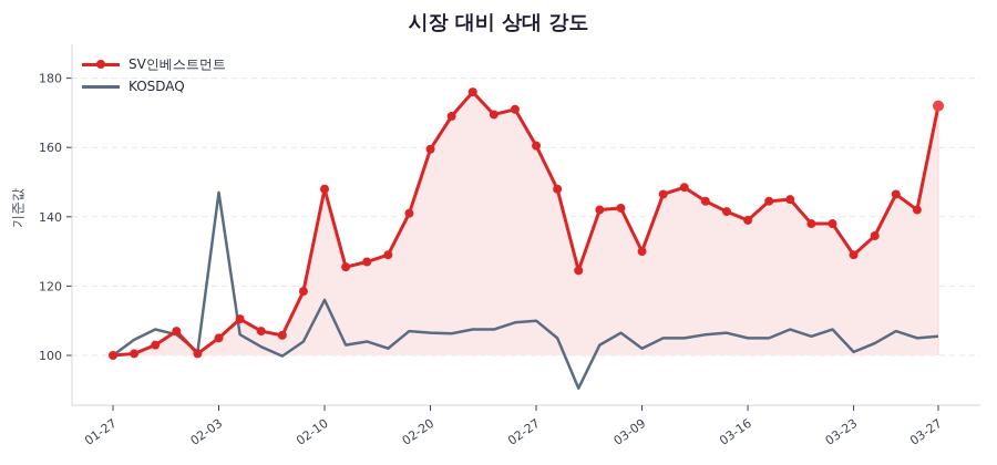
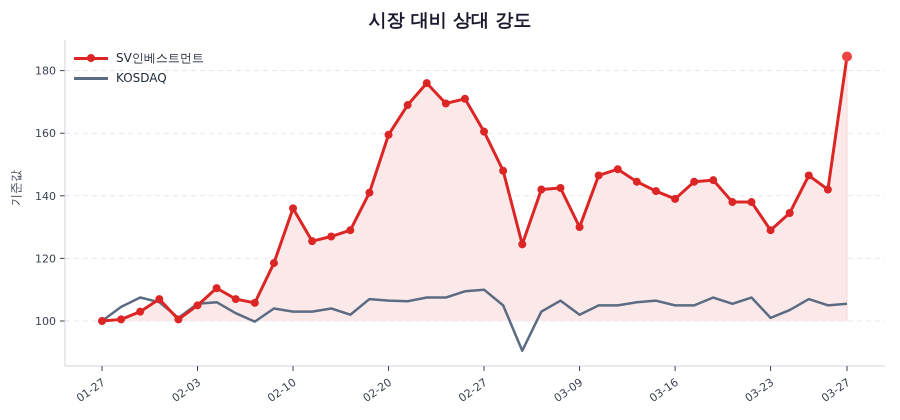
KOSDAQ/02-03: 147 -> 106
SV인베스트먼트/02-10: 148 -> 136
KOSDAQ/02-10: 116 -> 103
SV인베스트먼트/03-27: 172 -> 184
